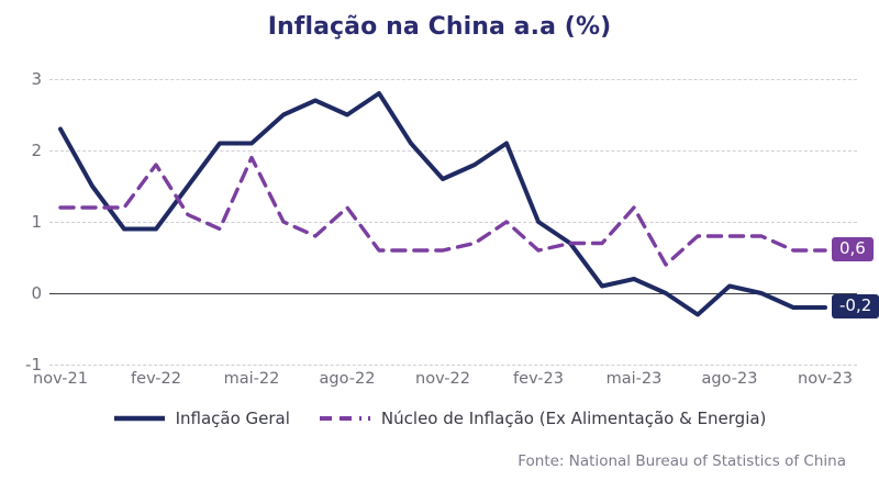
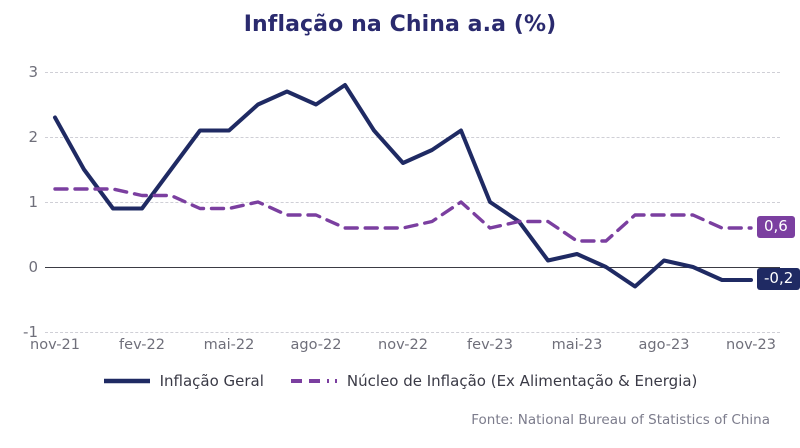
Núcleo de Inflação (Ex Alimentação & Energia)/fev-22: 1.8 -> 1.1
Núcleo de Inflação (Ex Alimentação & Energia)/mai-22: 1.9 -> 0.9
Núcleo de Inflação (Ex Alimentação & Energia)/ago-22: 1.2 -> 0.8
Núcleo de Inflação (Ex Alimentação & Energia)/mai-23: 1.2 -> 0.4
